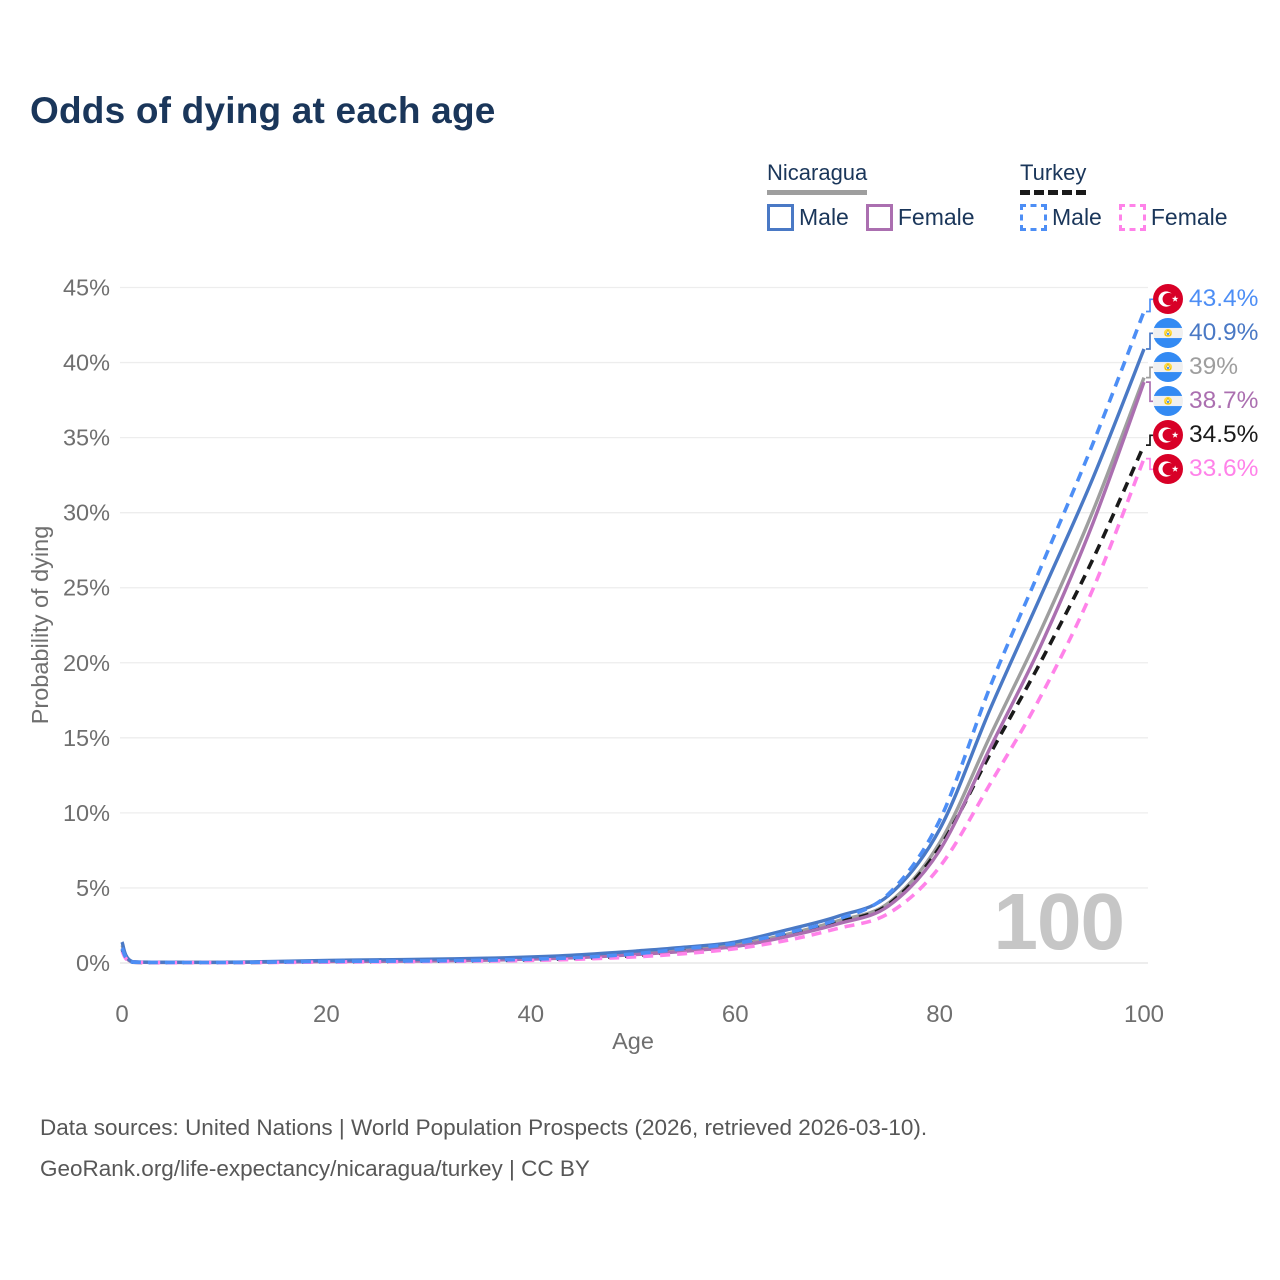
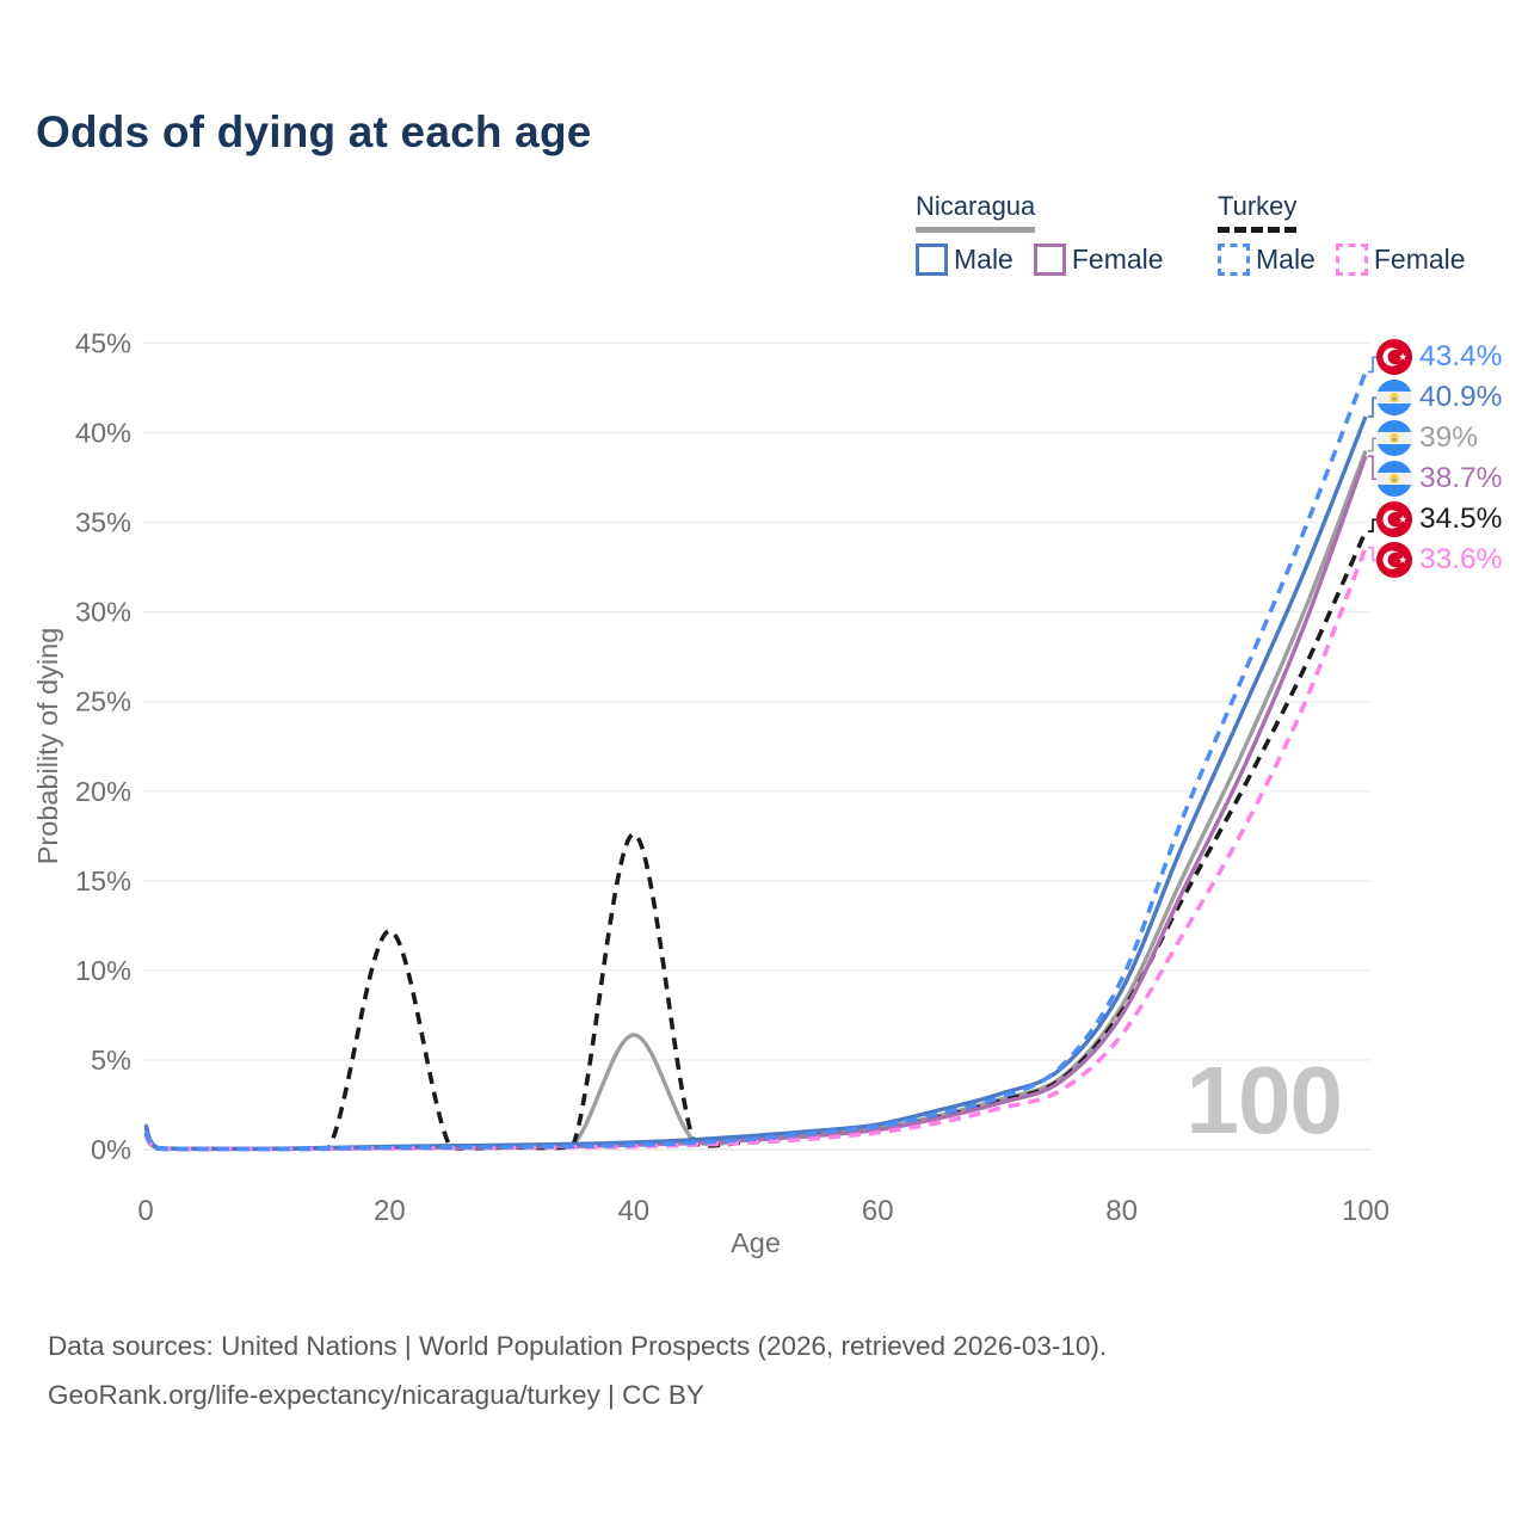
Turkey/20: 0.1% -> 12.2%
Nicaragua/40: 0.3% -> 6.4%
Turkey/40: 0.2% -> 17.6%
